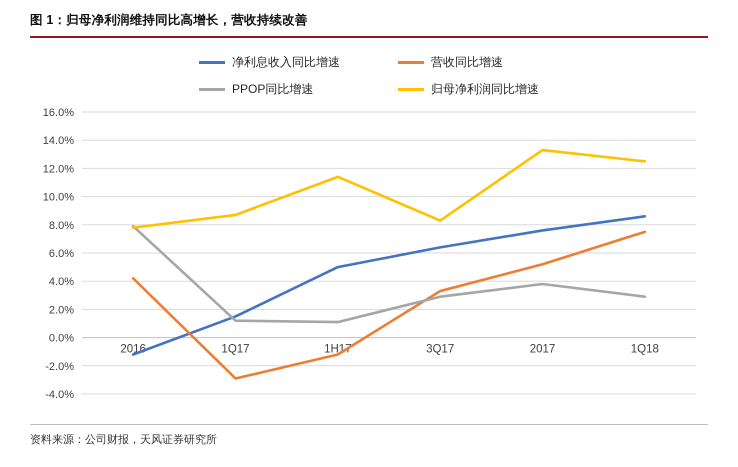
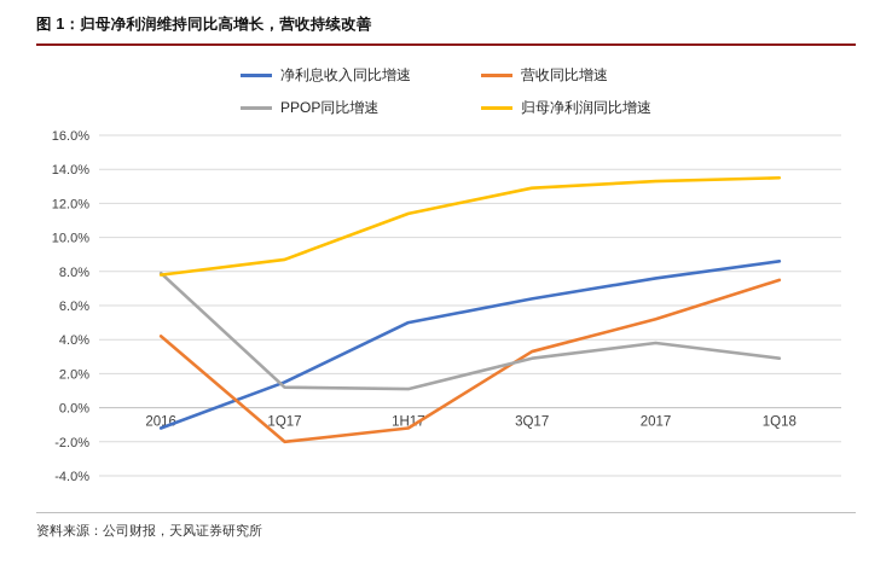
营收同比增速/1Q17: -2.9% -> -2.0%
归母净利润同比增速/3Q17: 8.3% -> 12.9%
归母净利润同比增速/1Q18: 12.5% -> 13.5%
